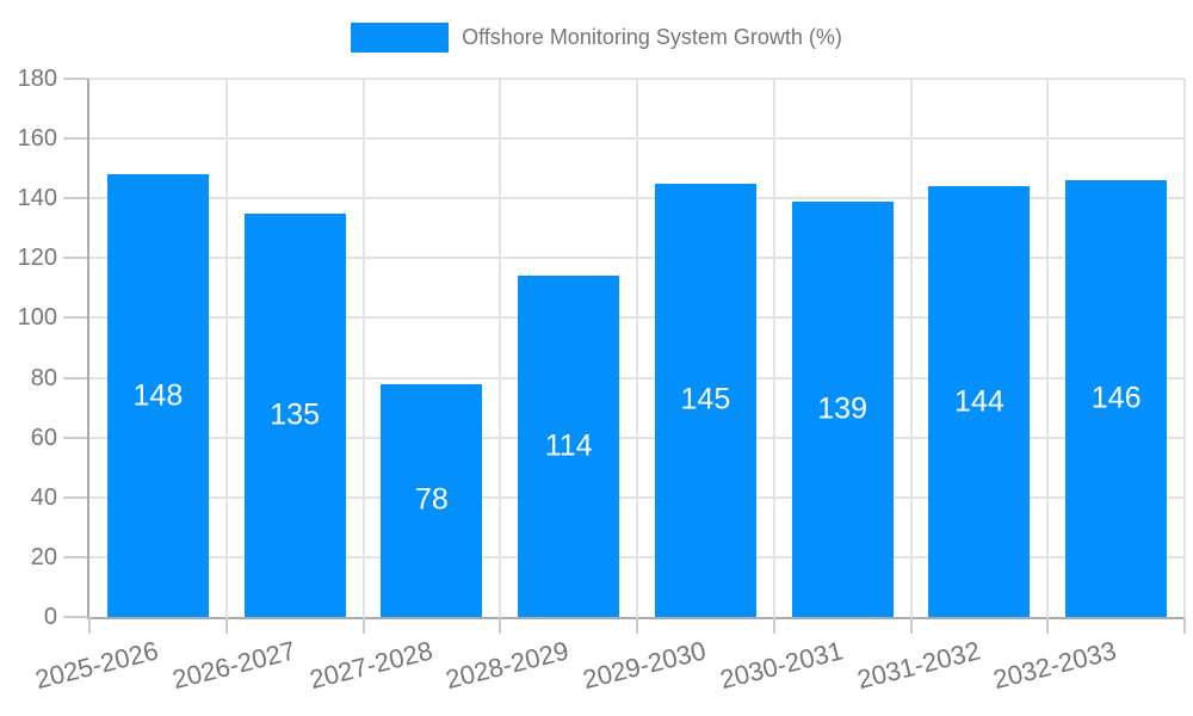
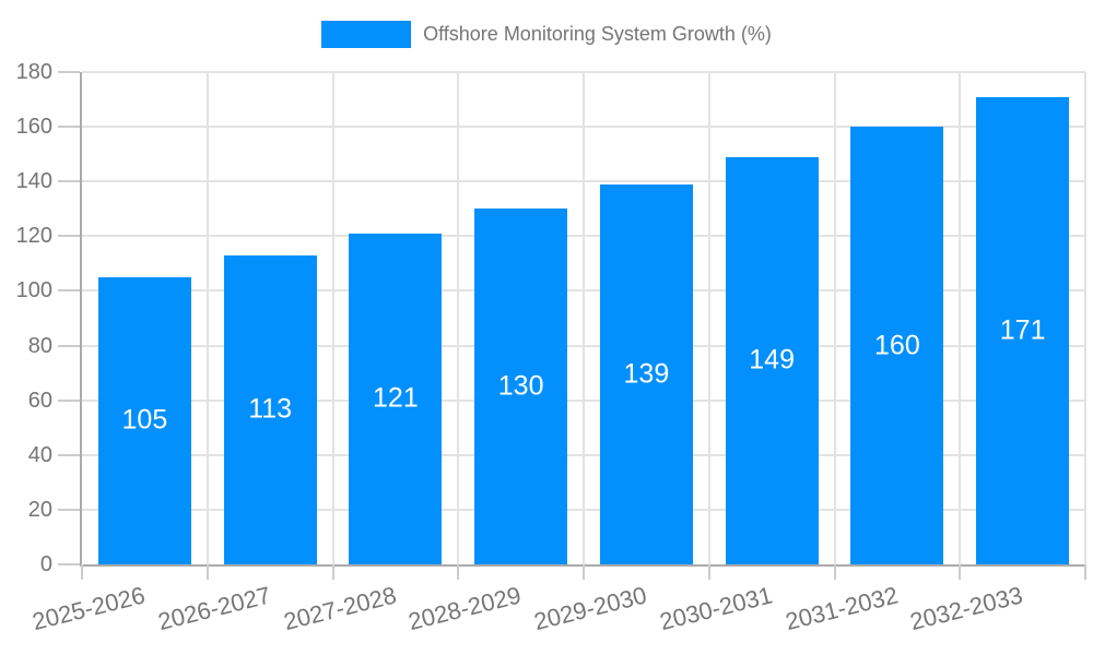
2025-2026: 148 -> 105
2026-2027: 135 -> 113
2027-2028: 78 -> 121
2028-2029: 114 -> 130
2029-2030: 145 -> 139
2030-2031: 139 -> 149
2031-2032: 144 -> 160
2032-2033: 146 -> 171
